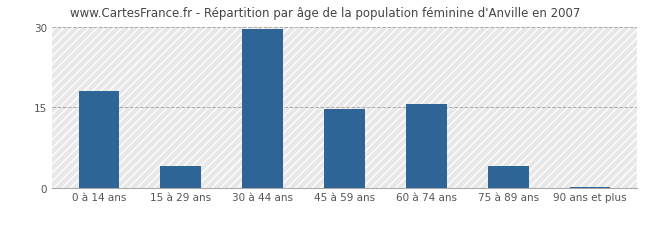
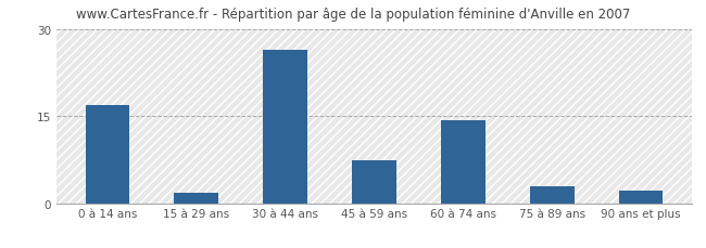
0 à 14 ans: 18.0 -> 16.8
15 à 29 ans: 4.0 -> 1.8
30 à 44 ans: 29.5 -> 26.4
45 à 59 ans: 14.7 -> 7.4
60 à 74 ans: 15.5 -> 14.2
75 à 89 ans: 4.0 -> 3.0
90 ans et plus: 0.2 -> 2.2
